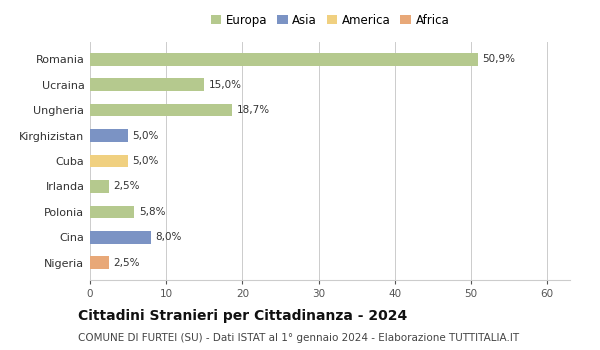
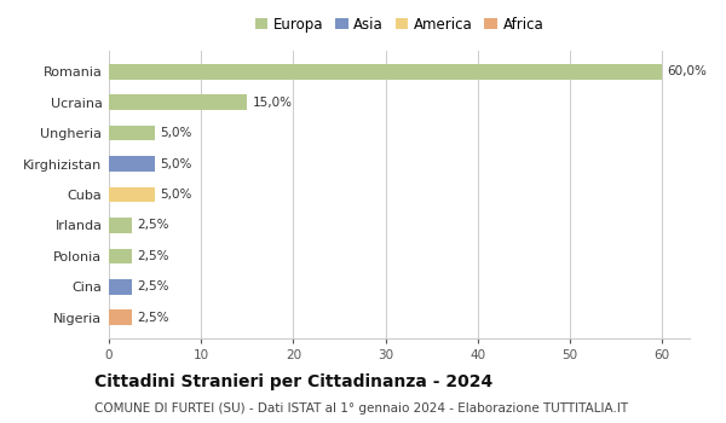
Romania: 50,9% -> 60,0%
Ungheria: 18,7% -> 5,0%
Polonia: 5,8% -> 2,5%
Cina: 8,0% -> 2,5%
